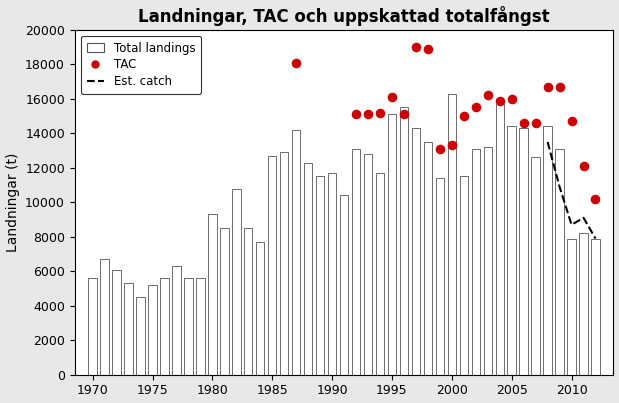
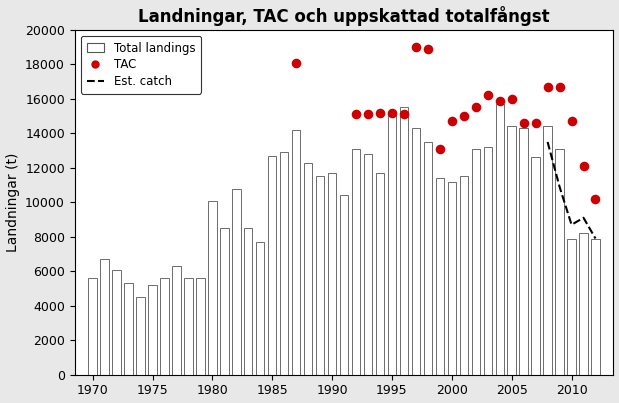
Total landings/1980: 9300 -> 10100
TAC/1995: 16100 -> 15200
Total landings/2000: 16300 -> 11200
TAC/2000: 13300 -> 14700
